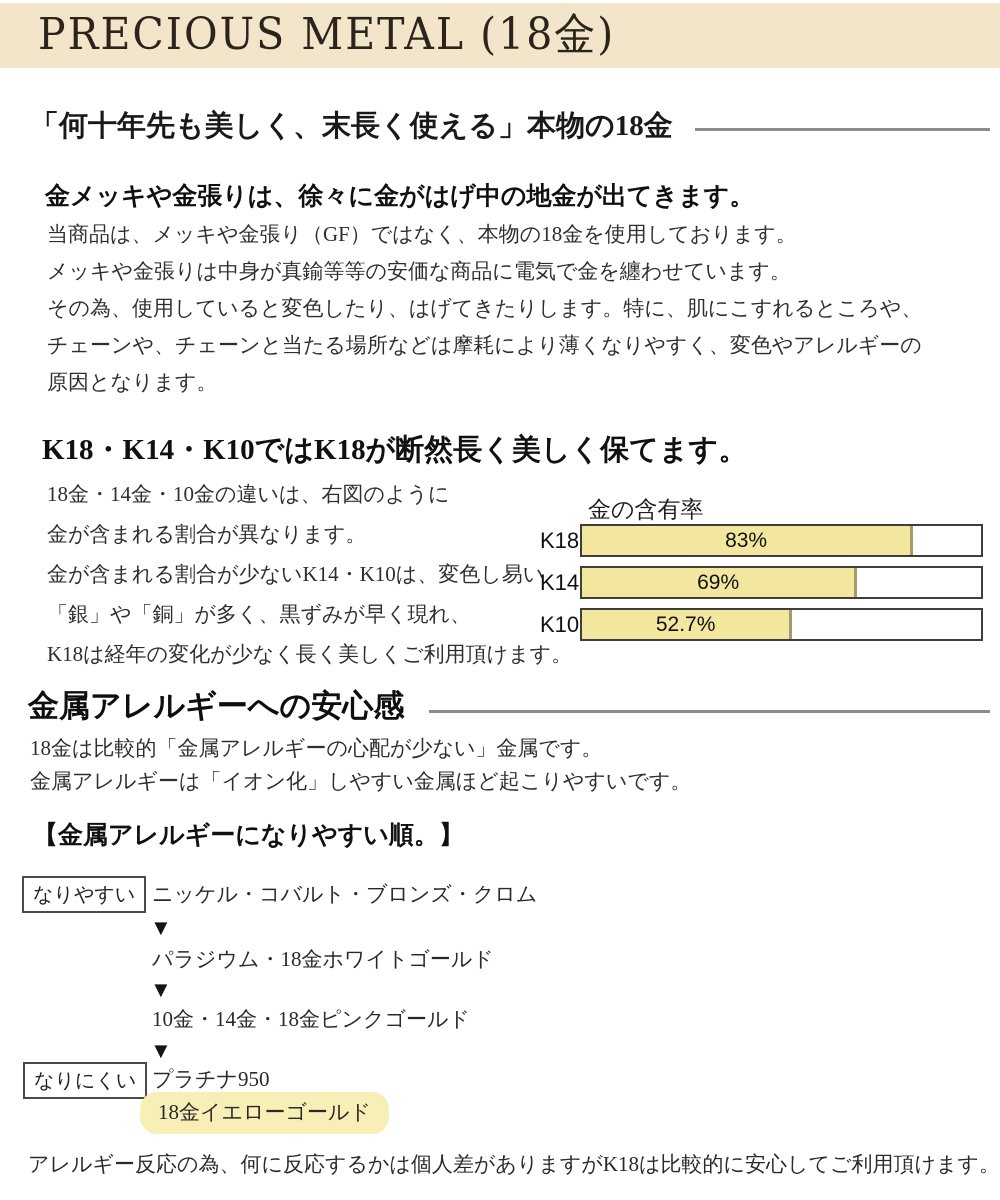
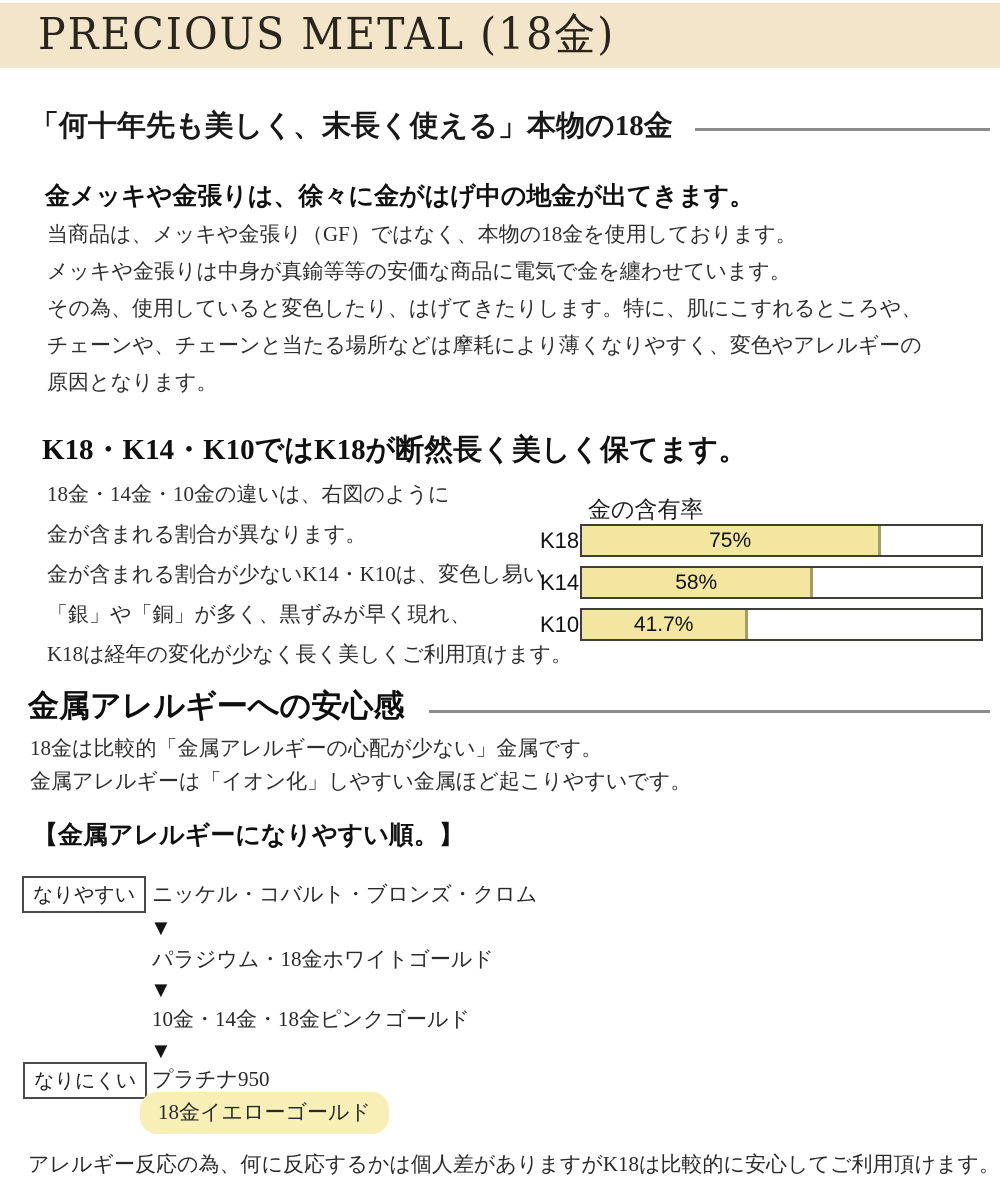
K18: 83% -> 75%
K14: 69% -> 58%
K10: 52.7% -> 41.7%
